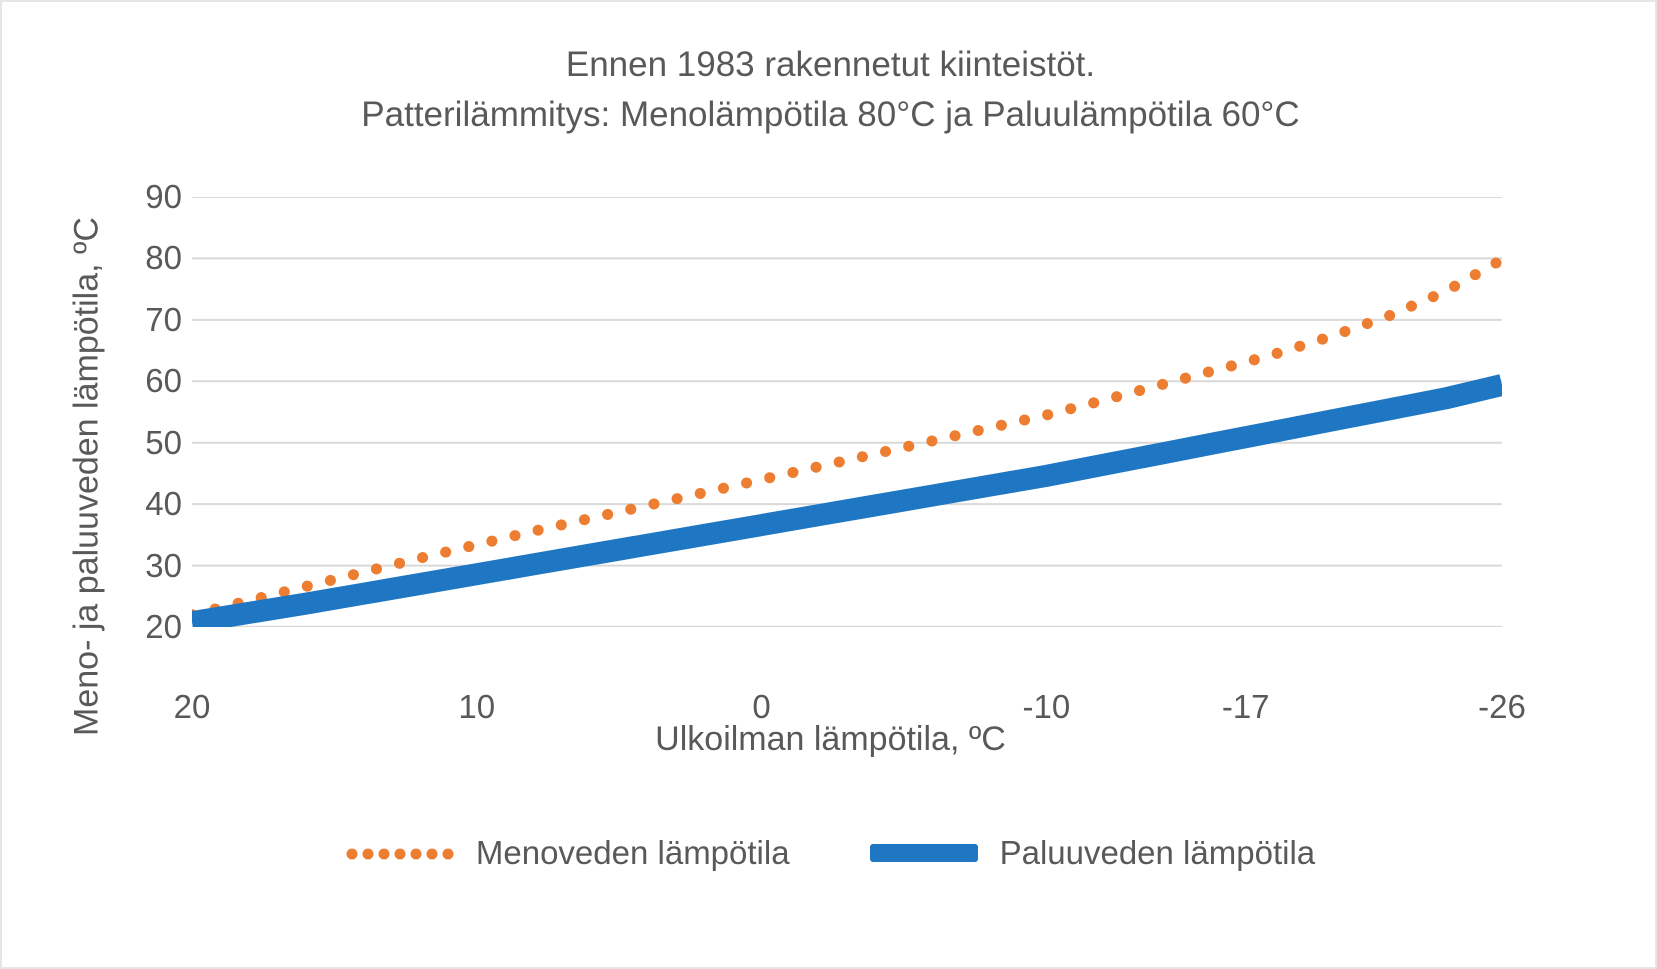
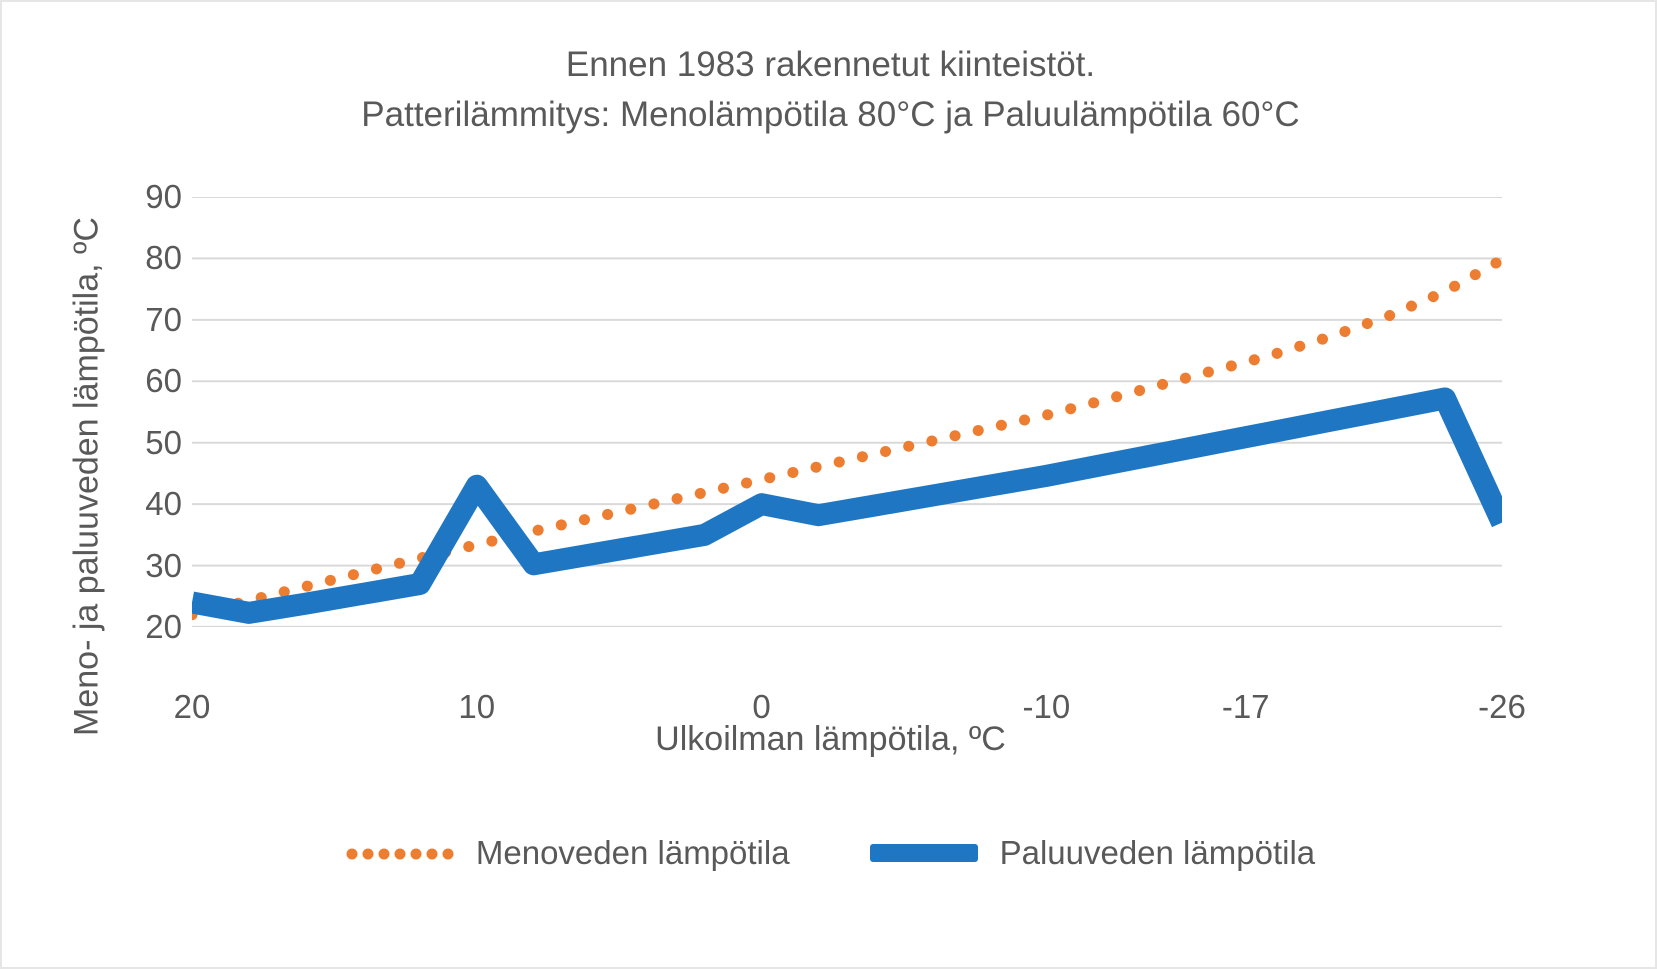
Paluuveden lämpötila/20: 21 -> 24
Paluuveden lämpötila/10: 29 -> 43
Paluuveden lämpötila/0: 37 -> 40
Paluuveden lämpötila/-26: 59 -> 37
